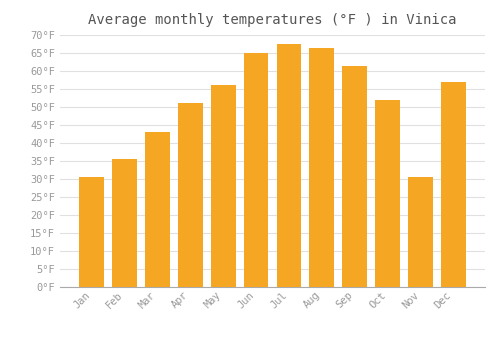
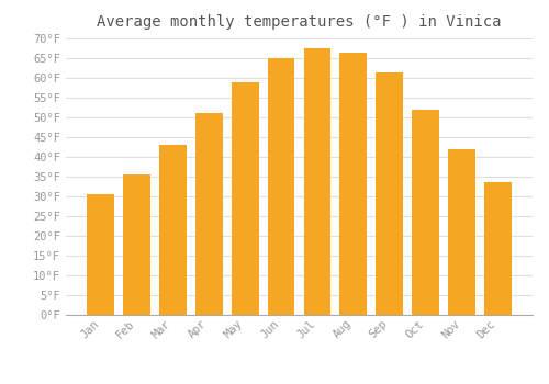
May: 56.0°F -> 59.0°F
Nov: 30.5°F -> 42.0°F
Dec: 57.0°F -> 33.5°F
